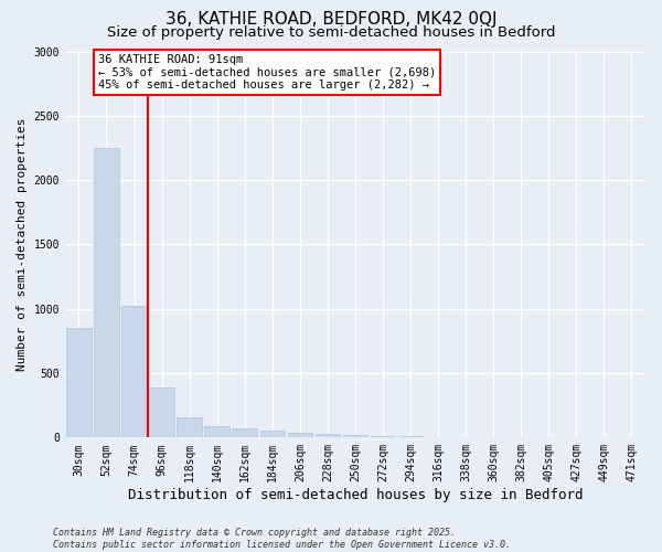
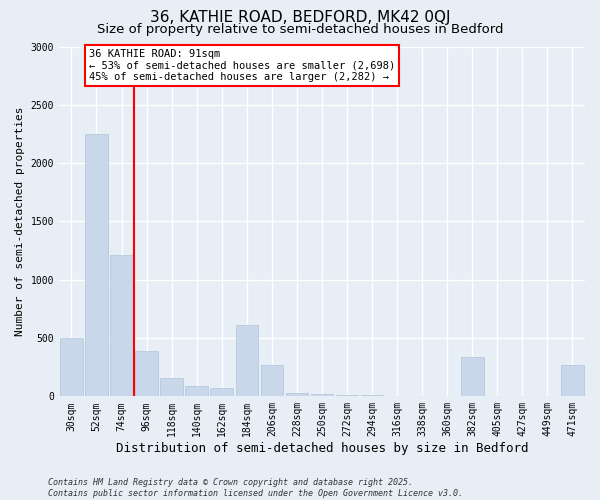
30sqm: 850 -> 500
74sqm: 1020 -> 1210
184sqm: 60 -> 610
206sqm: 40 -> 270
382sqm: 0 -> 340
471sqm: 0 -> 270
